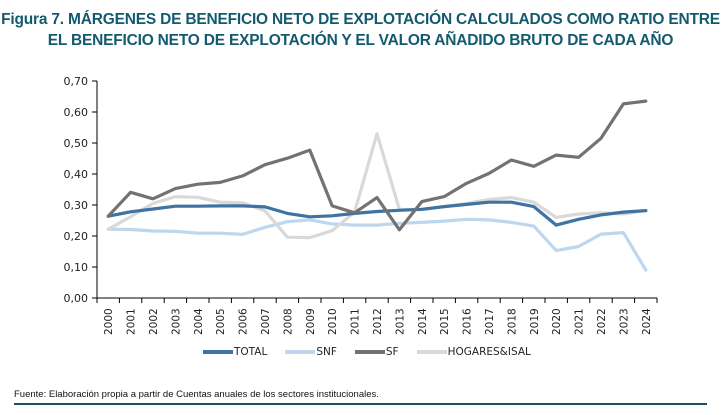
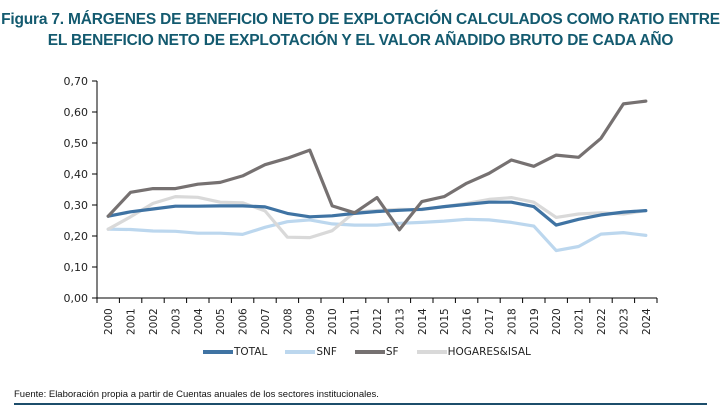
SF/2002: 0,32 -> 0,35
HOGARES&ISAL/2012: 0,53 -> 0,28
SNF/2024: 0,09 -> 0,20
